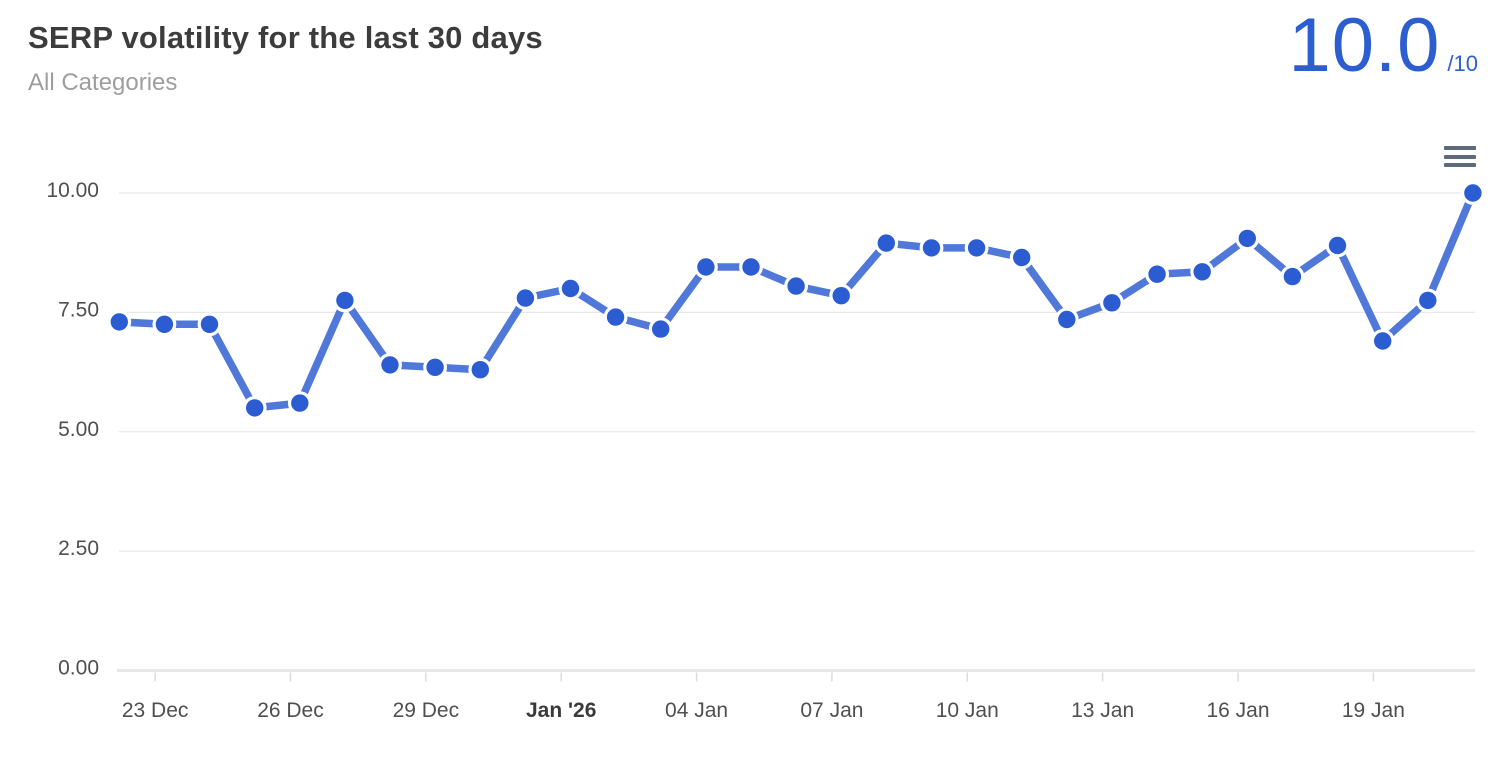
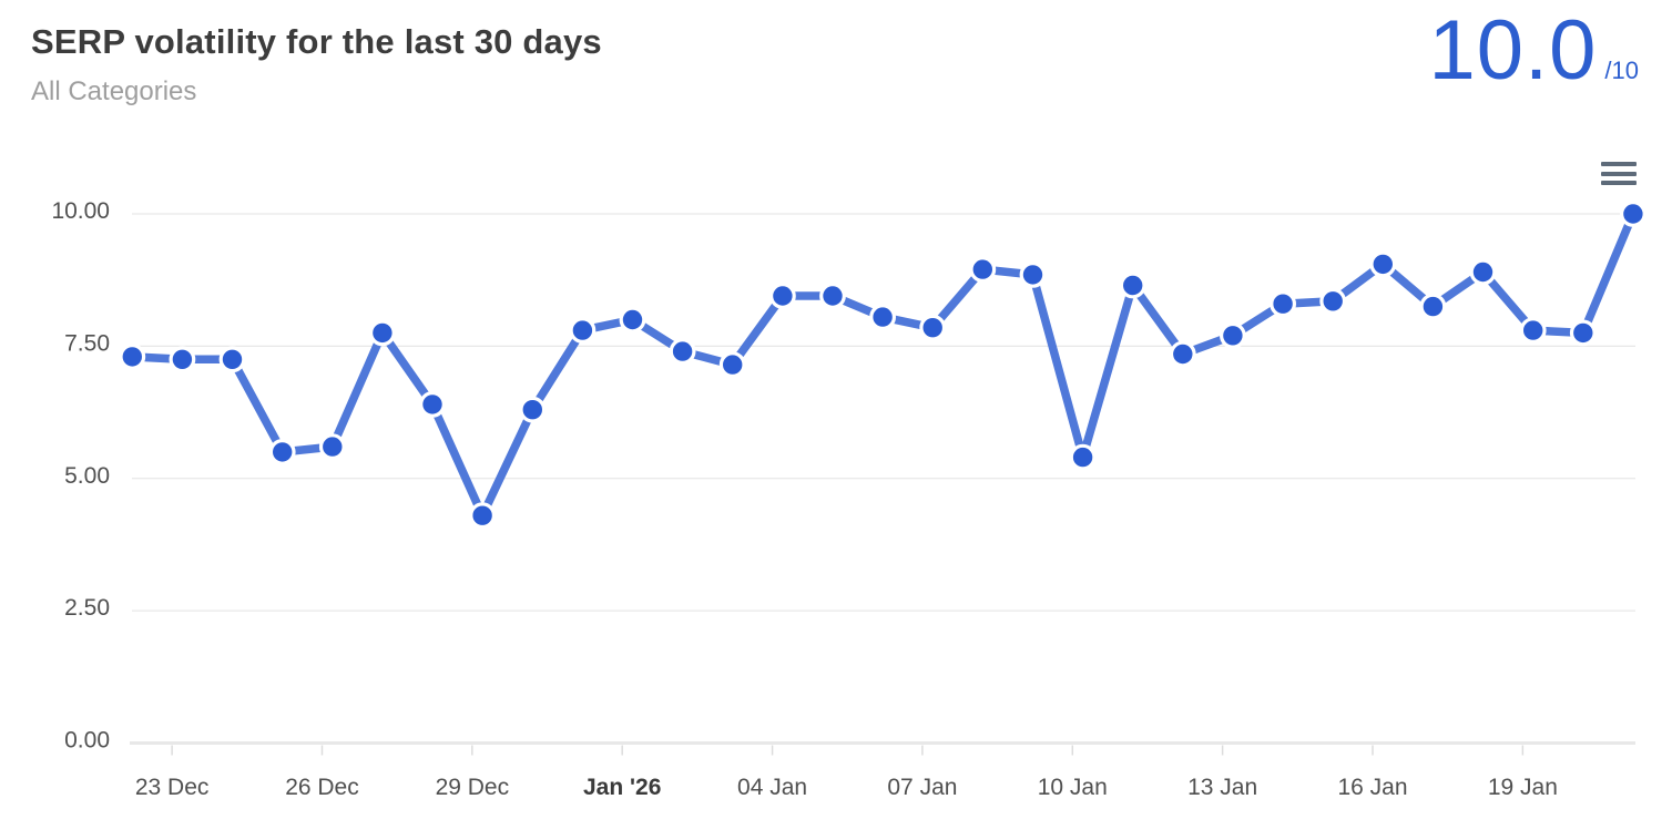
29 Dec: 6.3 -> 4.3
10 Jan: 8.8 -> 5.4
19 Jan: 6.9 -> 7.8
